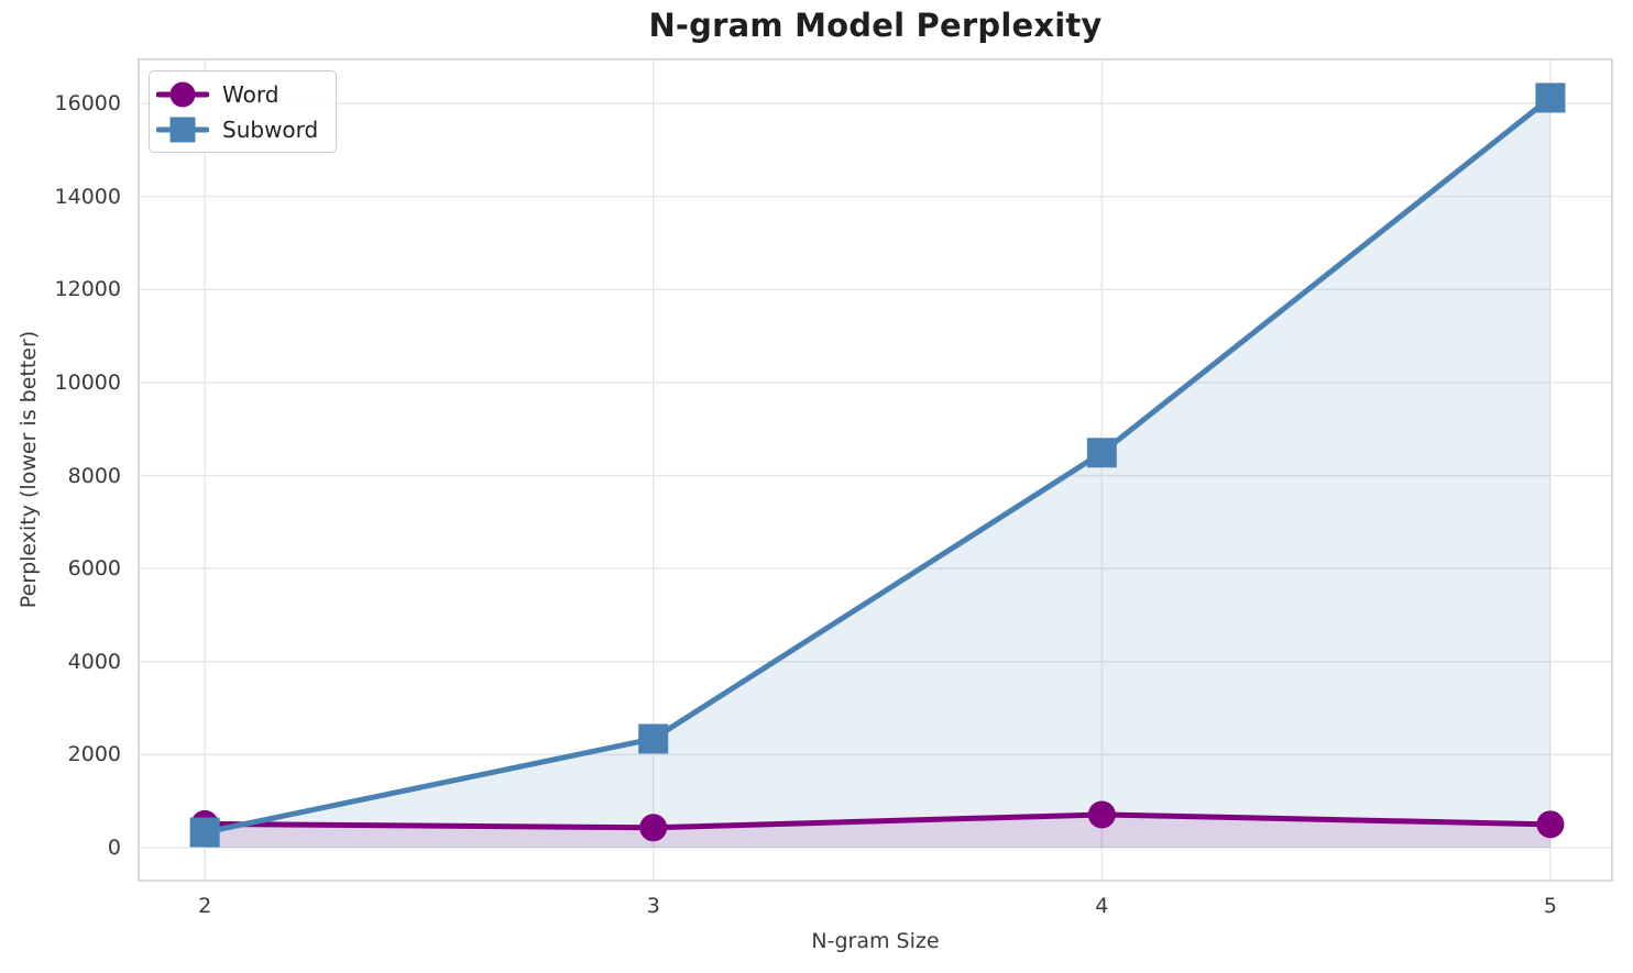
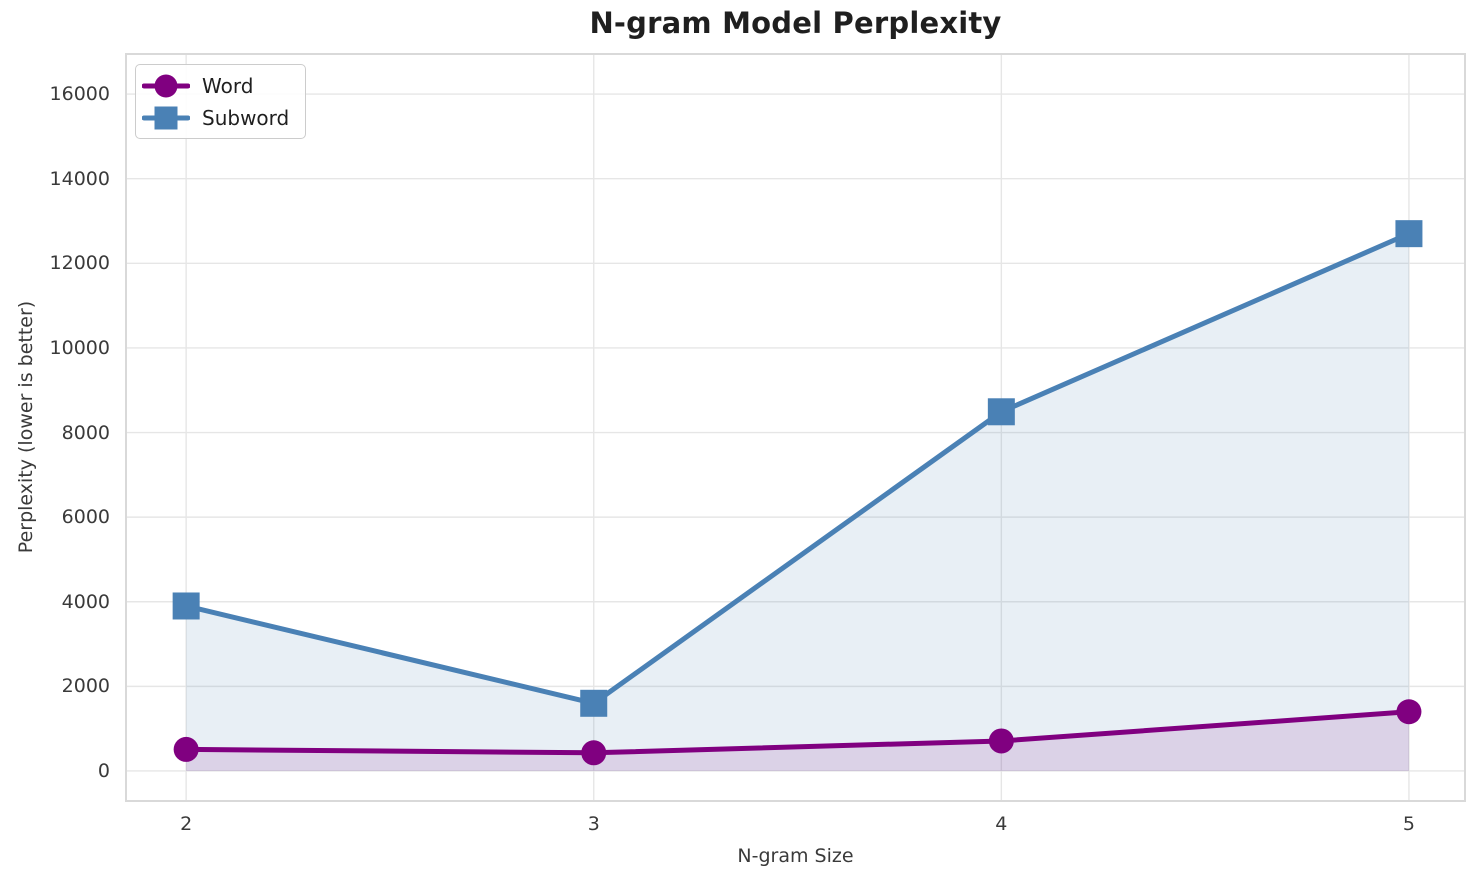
Subword/2: 300 -> 3900
Subword/3: 2300 -> 1600
Word/5: 500 -> 1400
Subword/5: 16100 -> 12700
